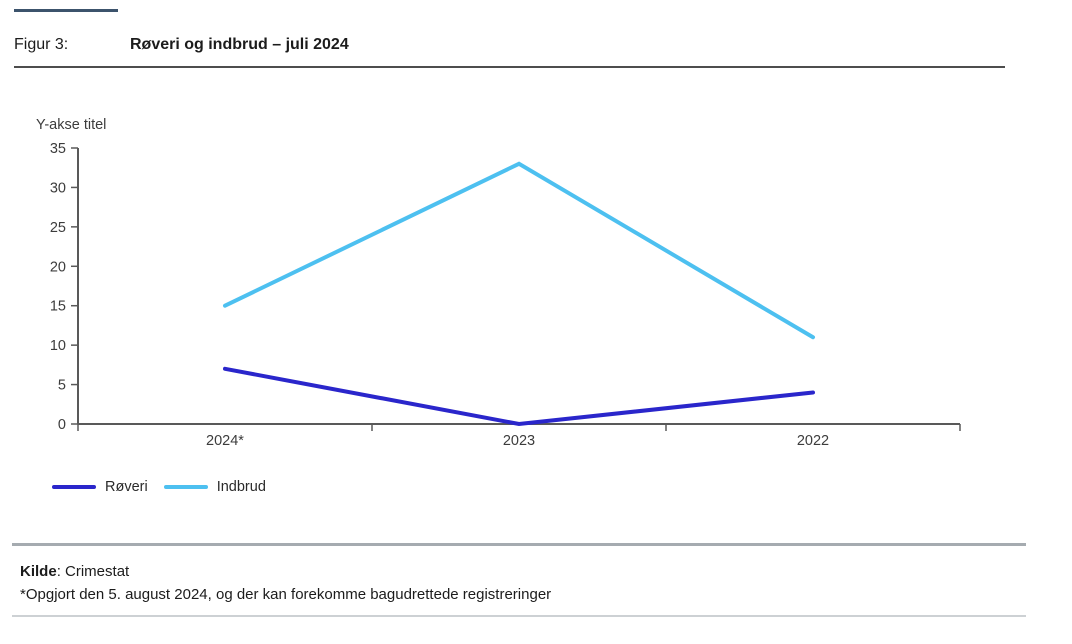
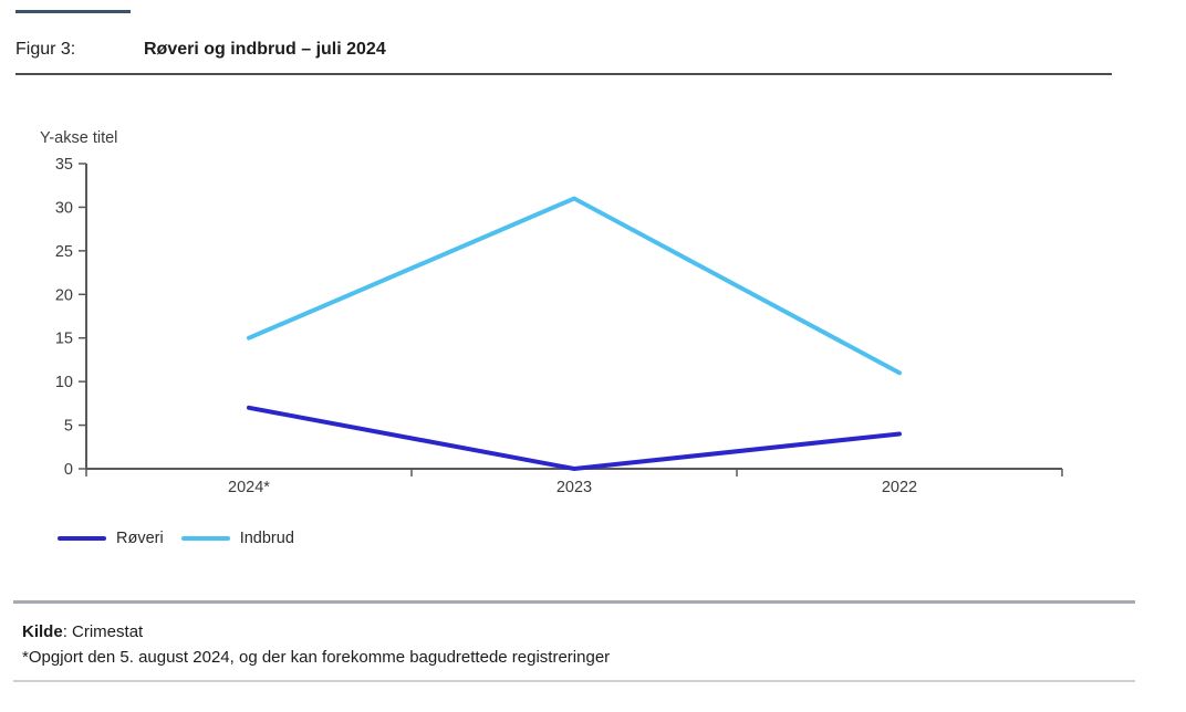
Indbrud/2023: 33 -> 31
